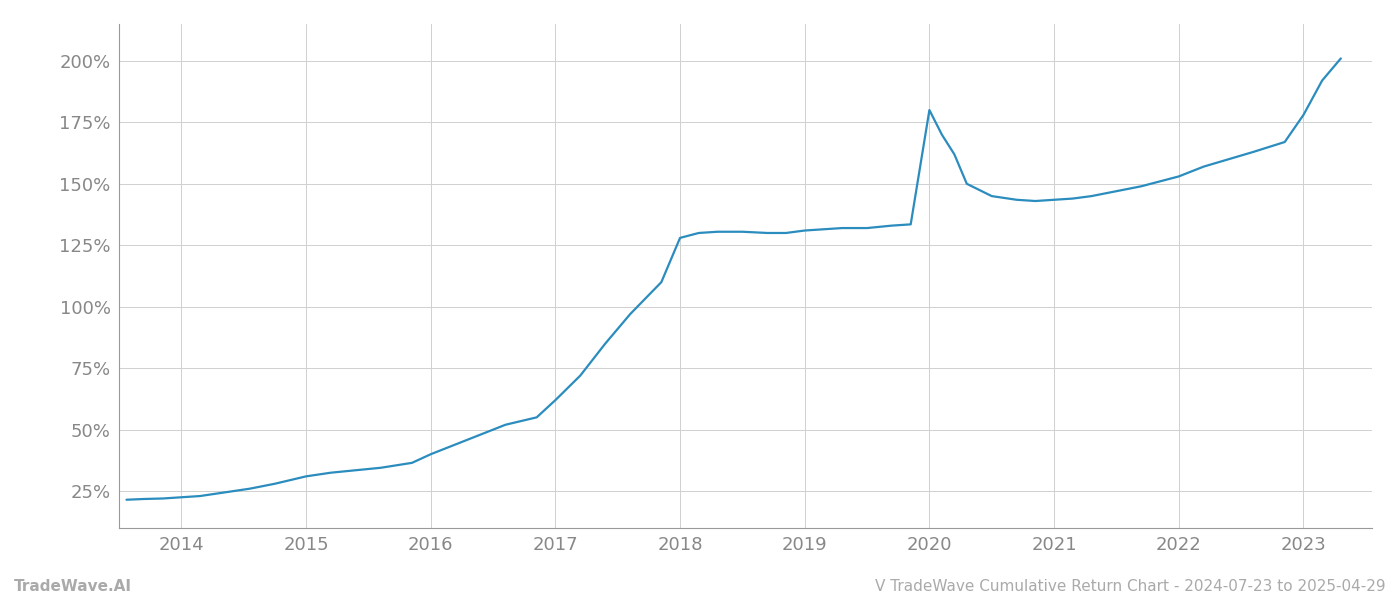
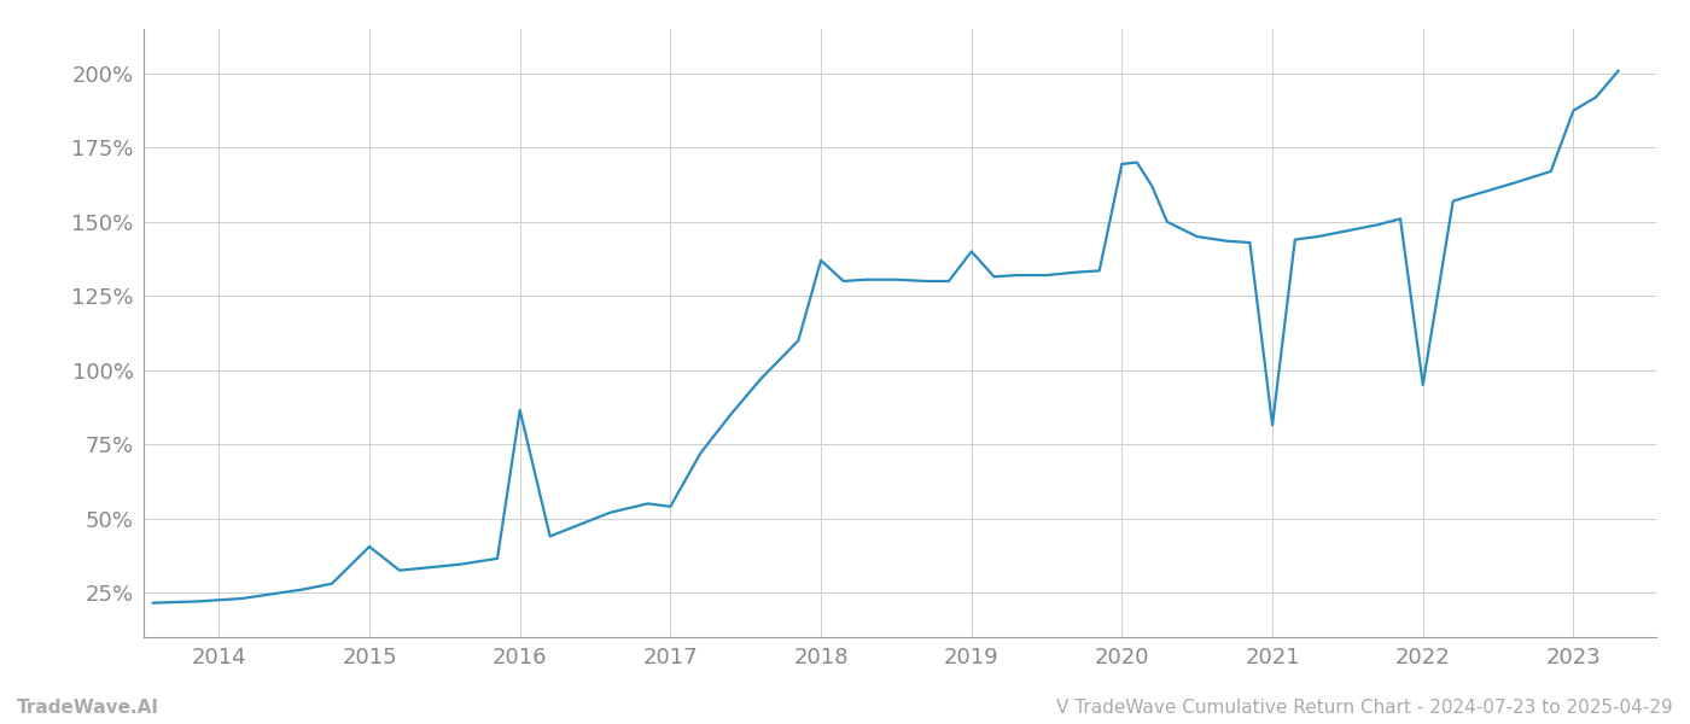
2015: 31.0% -> 40.5%
2016: 40.0% -> 86.5%
2017: 62.0% -> 54.0%
2018: 128.0% -> 137.0%
2019: 131.0% -> 140.0%
2020: 180.0% -> 169.5%
2021: 143.5% -> 81.5%
2022: 153.0% -> 95.0%
2023: 178.0% -> 187.5%
